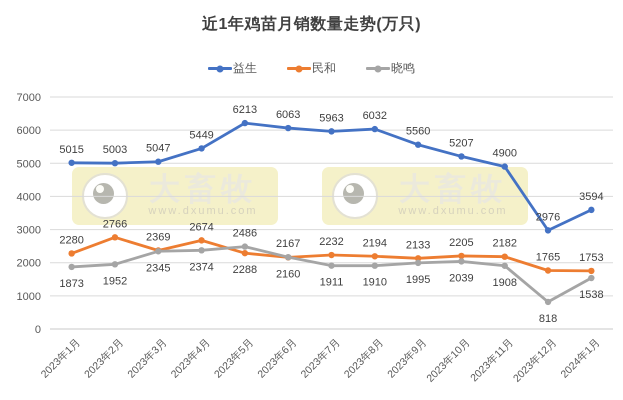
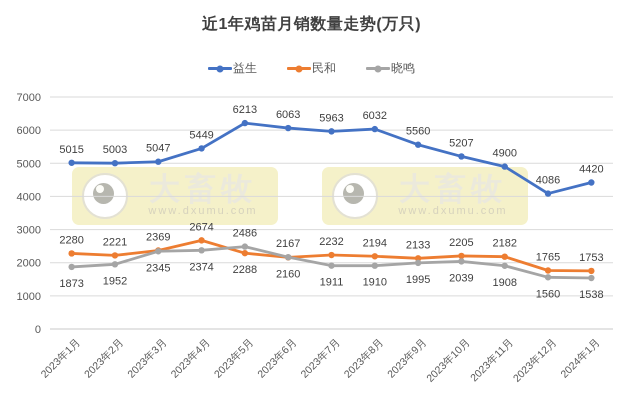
民和/2023年2月: 2766 -> 2221
益生/2023年12月: 2976 -> 4086
晓鸣/2023年12月: 818 -> 1560
益生/2024年1月: 3594 -> 4420
